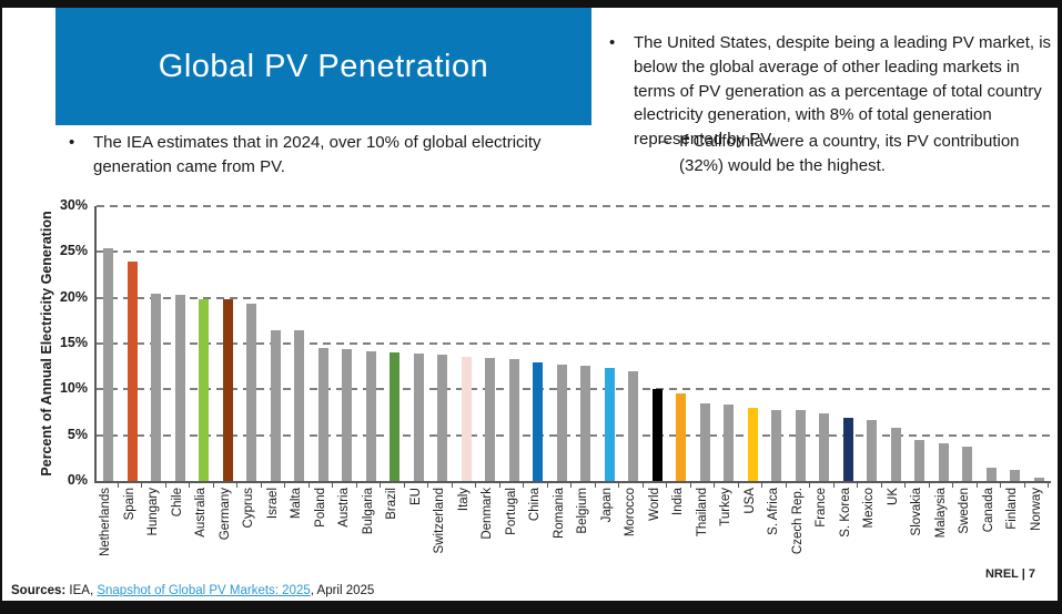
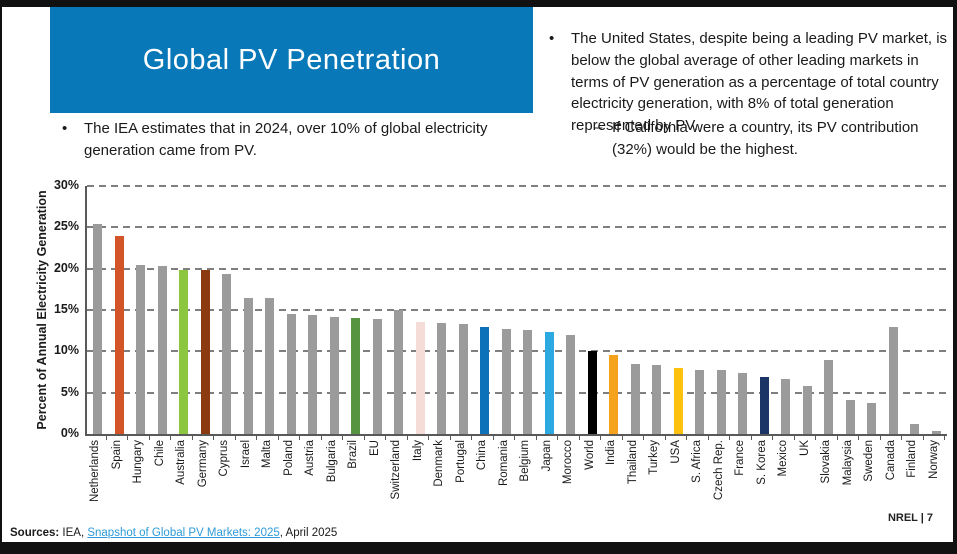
Switzerland: 14% -> 15%
Slovakia: 4% -> 9%
Canada: 2% -> 13%
